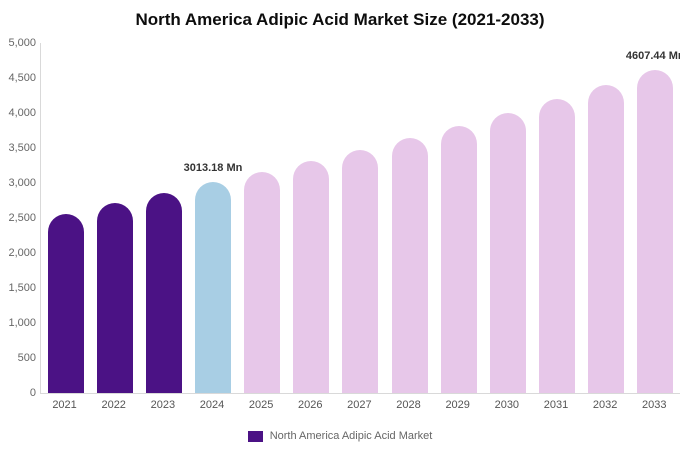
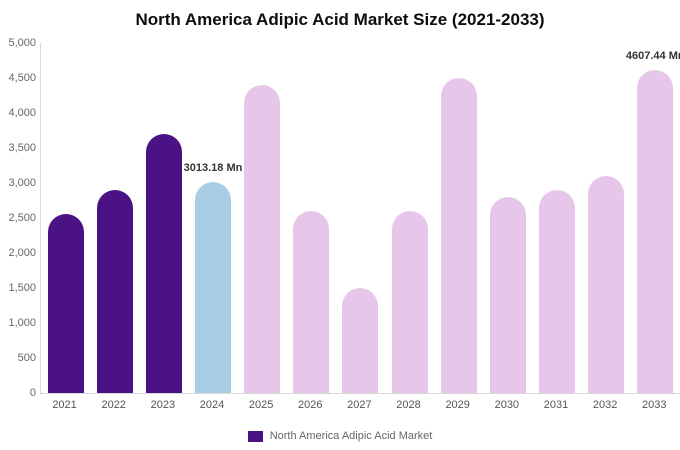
2022: 2700 -> 2900
2023: 2900 -> 3700
2025: 3200 -> 4400
2026: 3300 -> 2600
2027: 3500 -> 1500
2028: 3600 -> 2600
2029: 3800 -> 4500
2030: 4000 -> 2800
2031: 4200 -> 2900
2032: 4400 -> 3100
